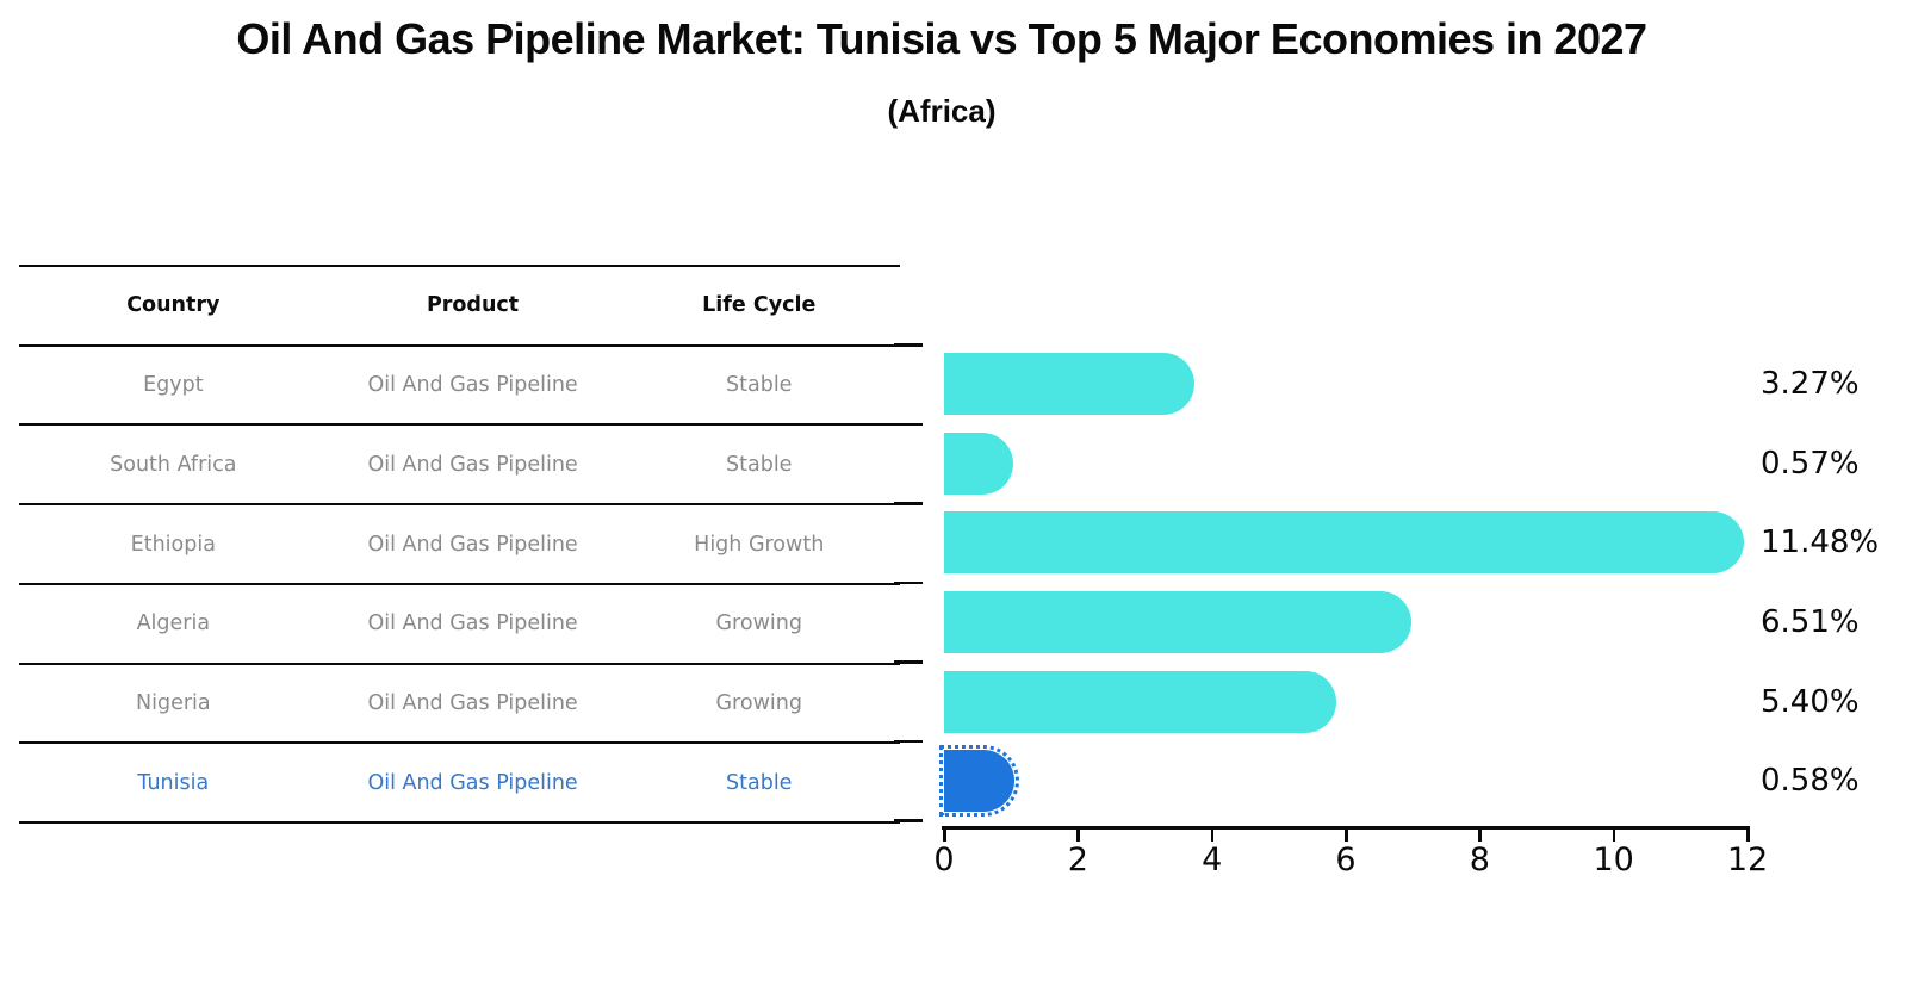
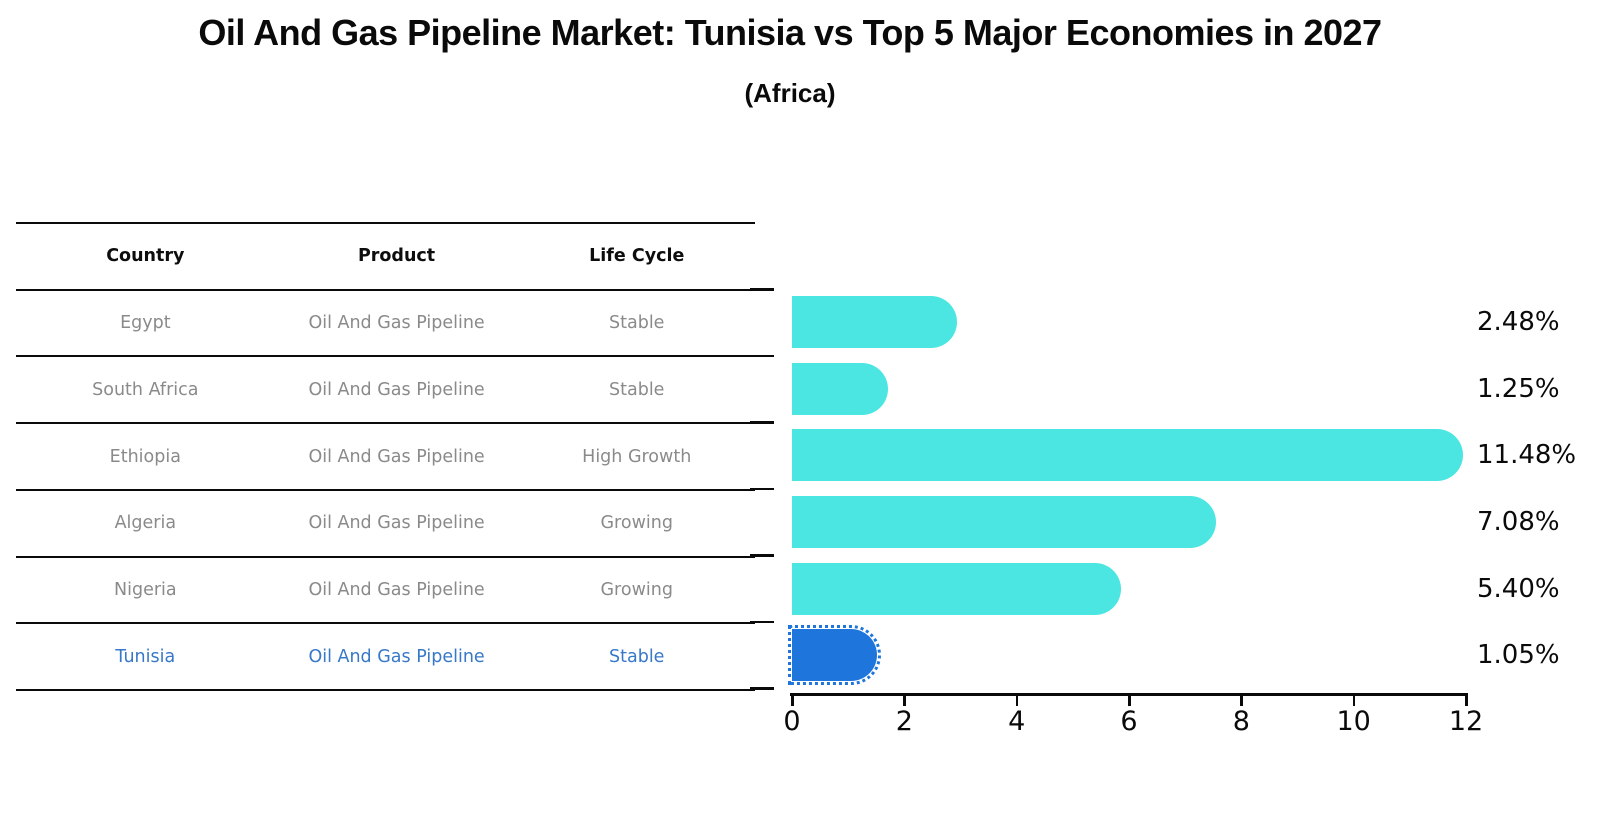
Egypt: 3.27% -> 2.48%
South Africa: 0.57% -> 1.25%
Algeria: 6.51% -> 7.08%
Tunisia: 0.58% -> 1.05%
